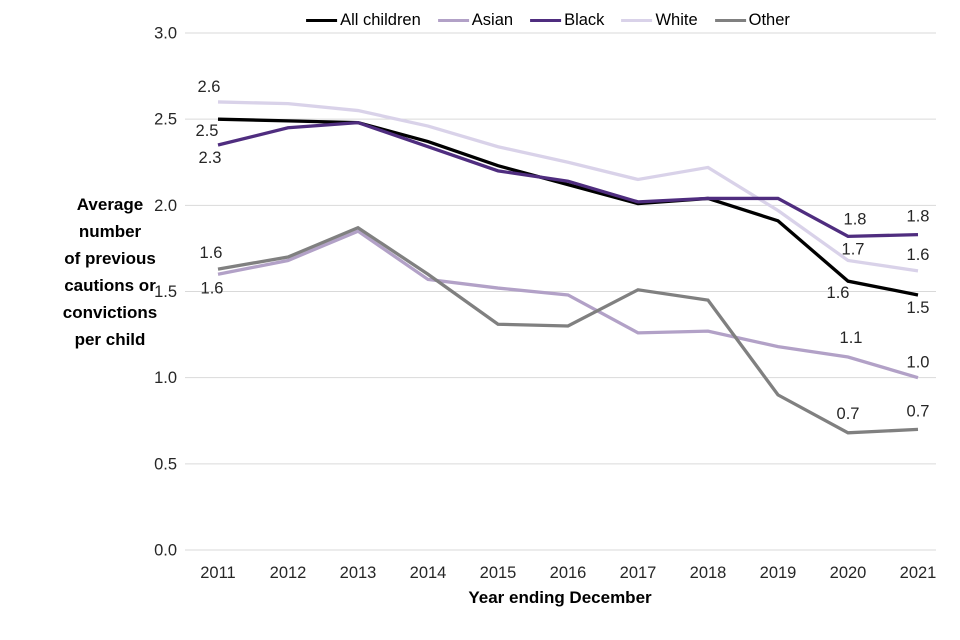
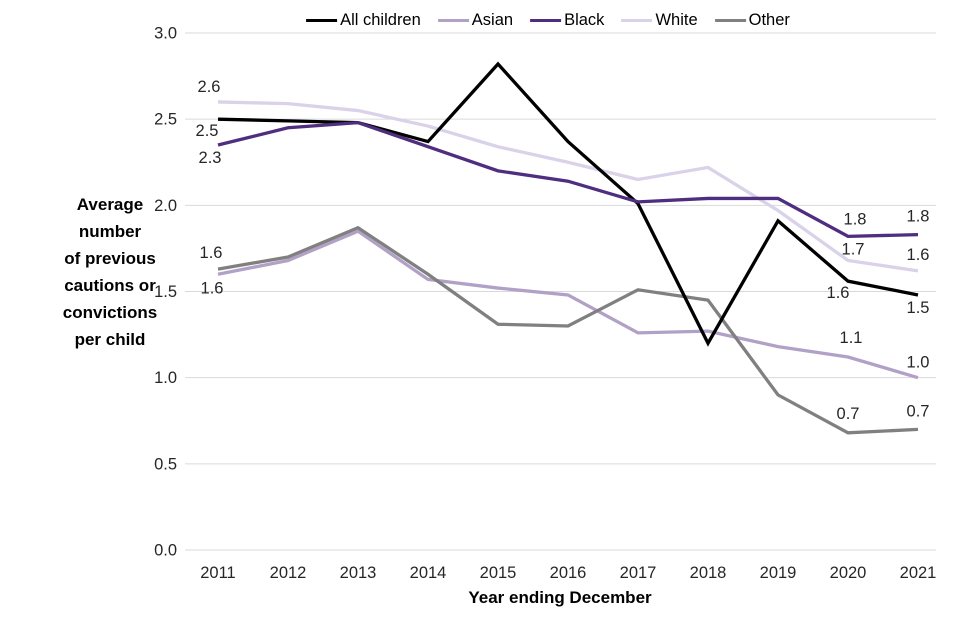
All children/2015: 2.23 -> 2.82
All children/2016: 2.12 -> 2.37
All children/2018: 2.04 -> 1.20
